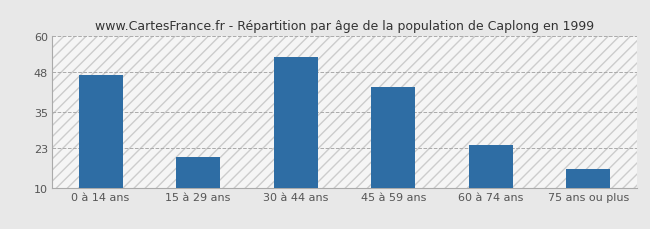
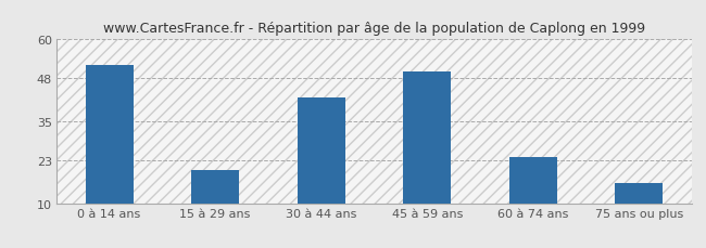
0 à 14 ans: 47 -> 52
30 à 44 ans: 53 -> 42
45 à 59 ans: 43 -> 50
